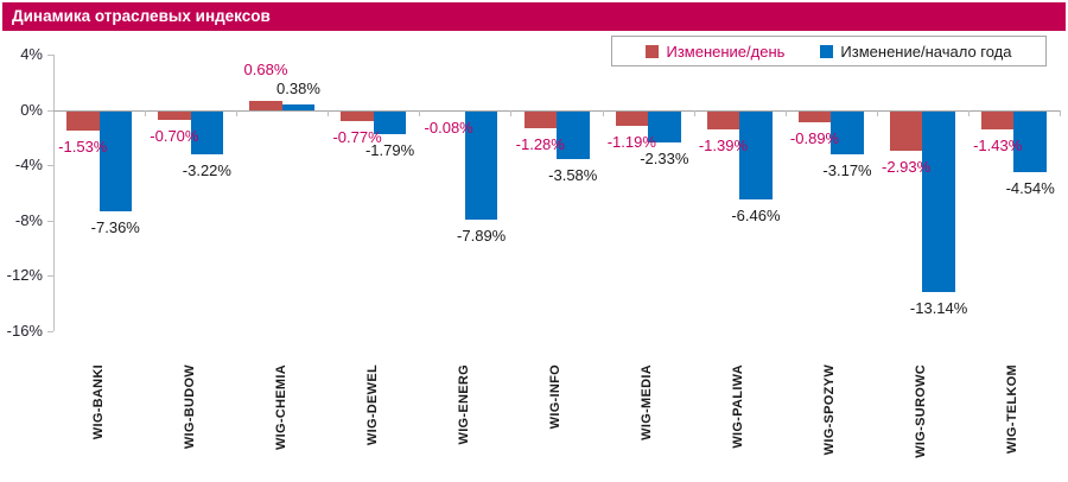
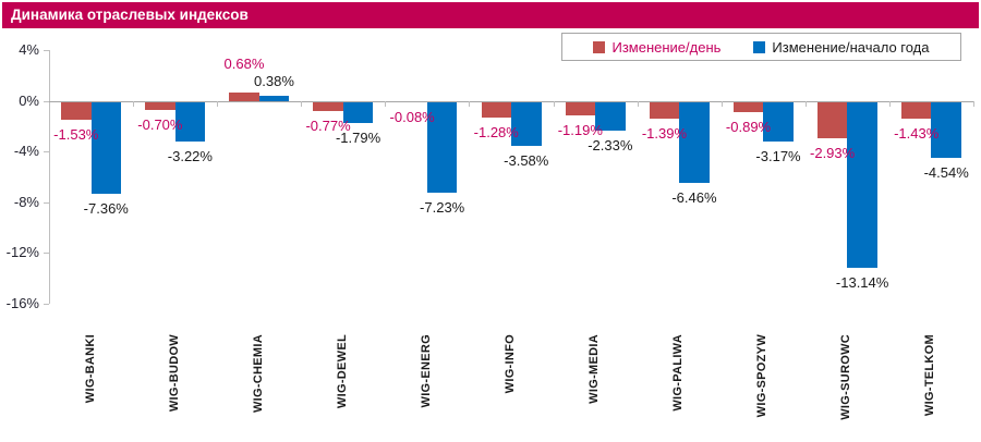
Изменение/начало года/WIG-ENERG: -7.89% -> -7.23%
